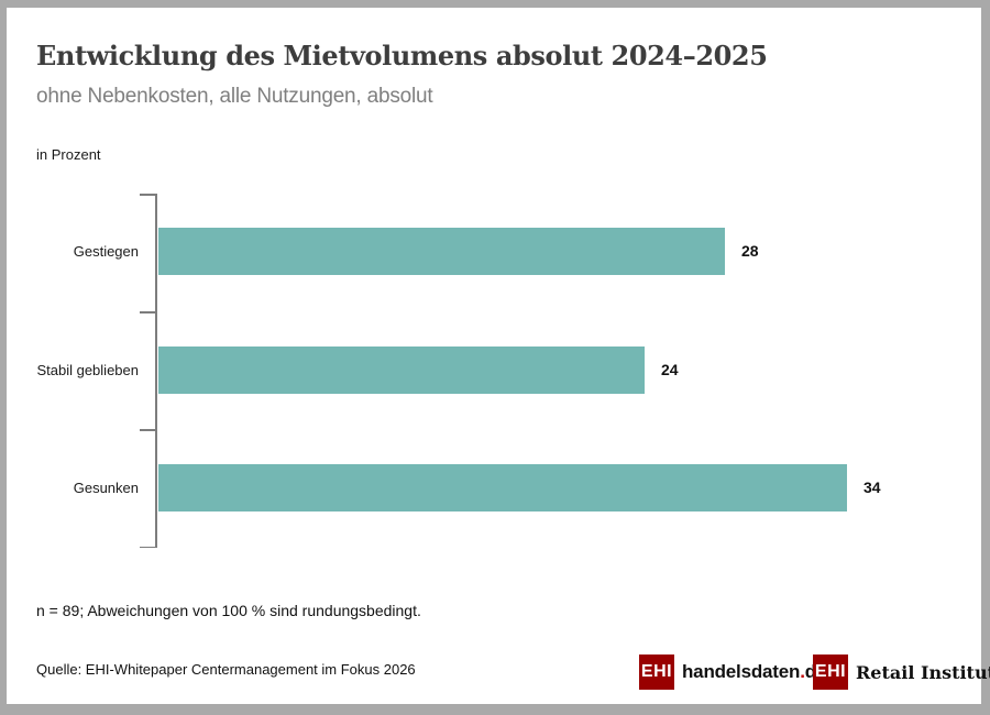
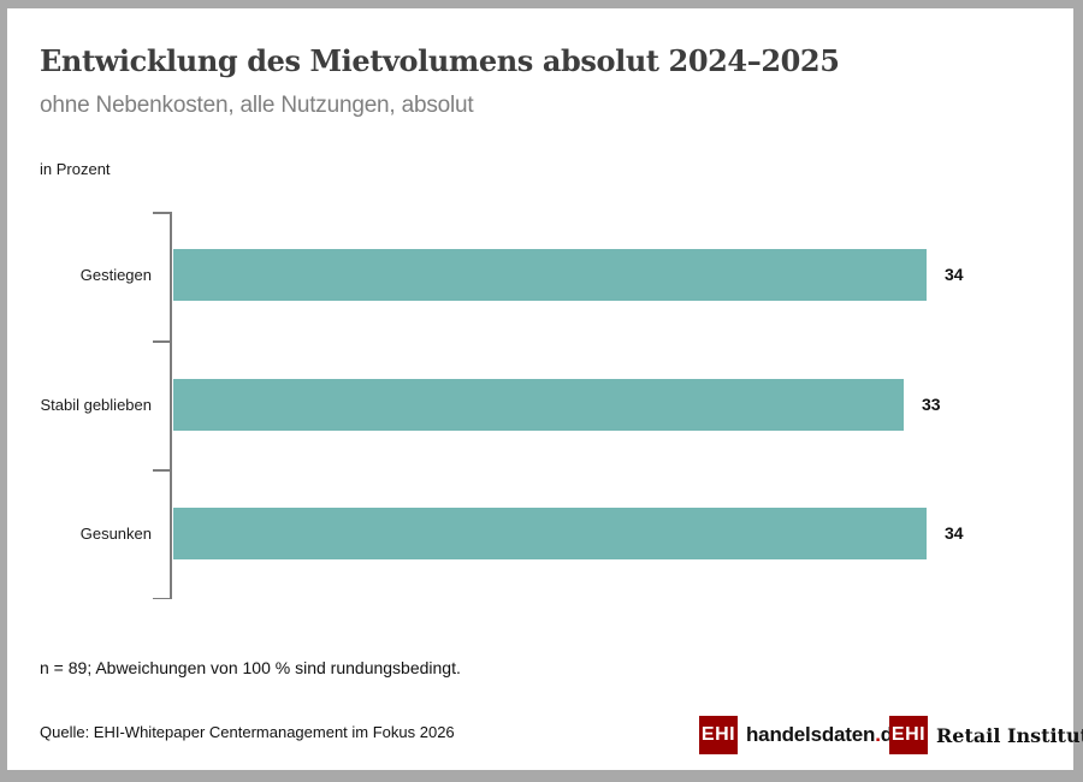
Gestiegen: 28 -> 34
Stabil geblieben: 24 -> 33
